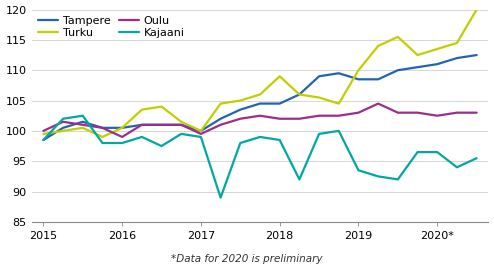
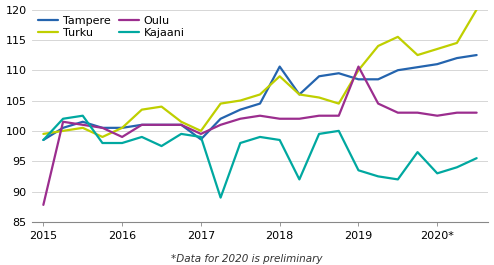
Oulu/2015: 100.0 -> 87.8
Tampere/2017: 100.0 -> 98.6
Tampere/2018: 104.5 -> 110.6
Oulu/2019: 103.0 -> 110.6
Kajaani/2020*: 96.5 -> 93.0
